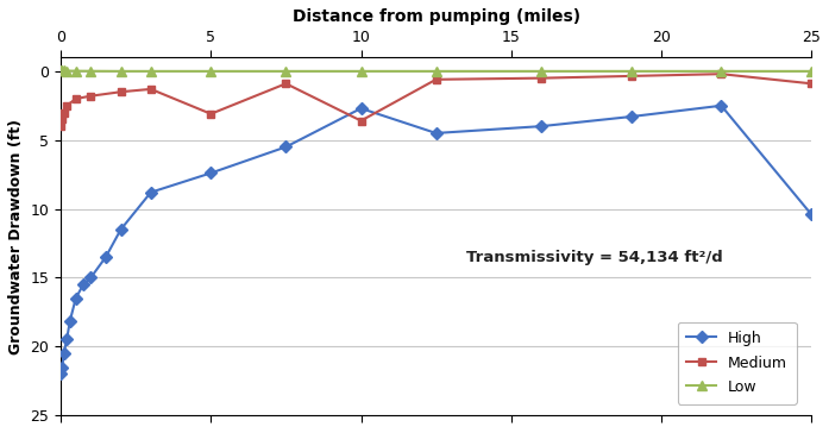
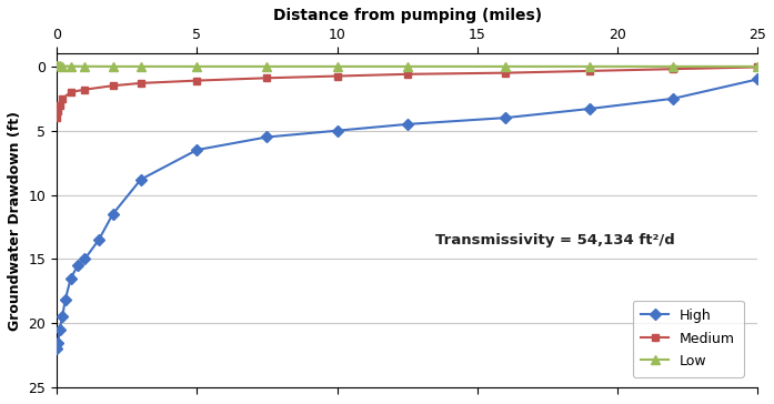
High/5: 7.4 -> 6.5
Medium/5: 3.1 -> 1.1
High/10: 2.7 -> 5.0
Medium/10: 3.6 -> 0.8
High/25: 10.4 -> 1.0
Medium/25: 0.9 -> 0.1
